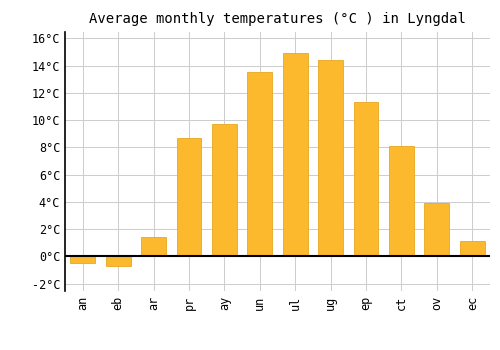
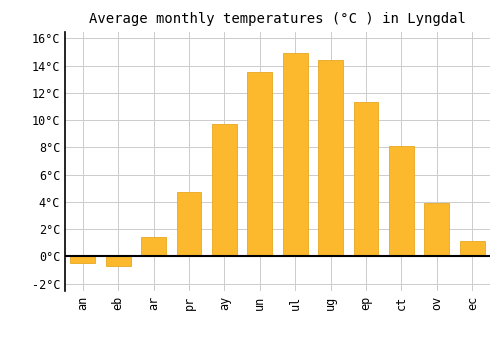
pr: 8.7°C -> 4.7°C
